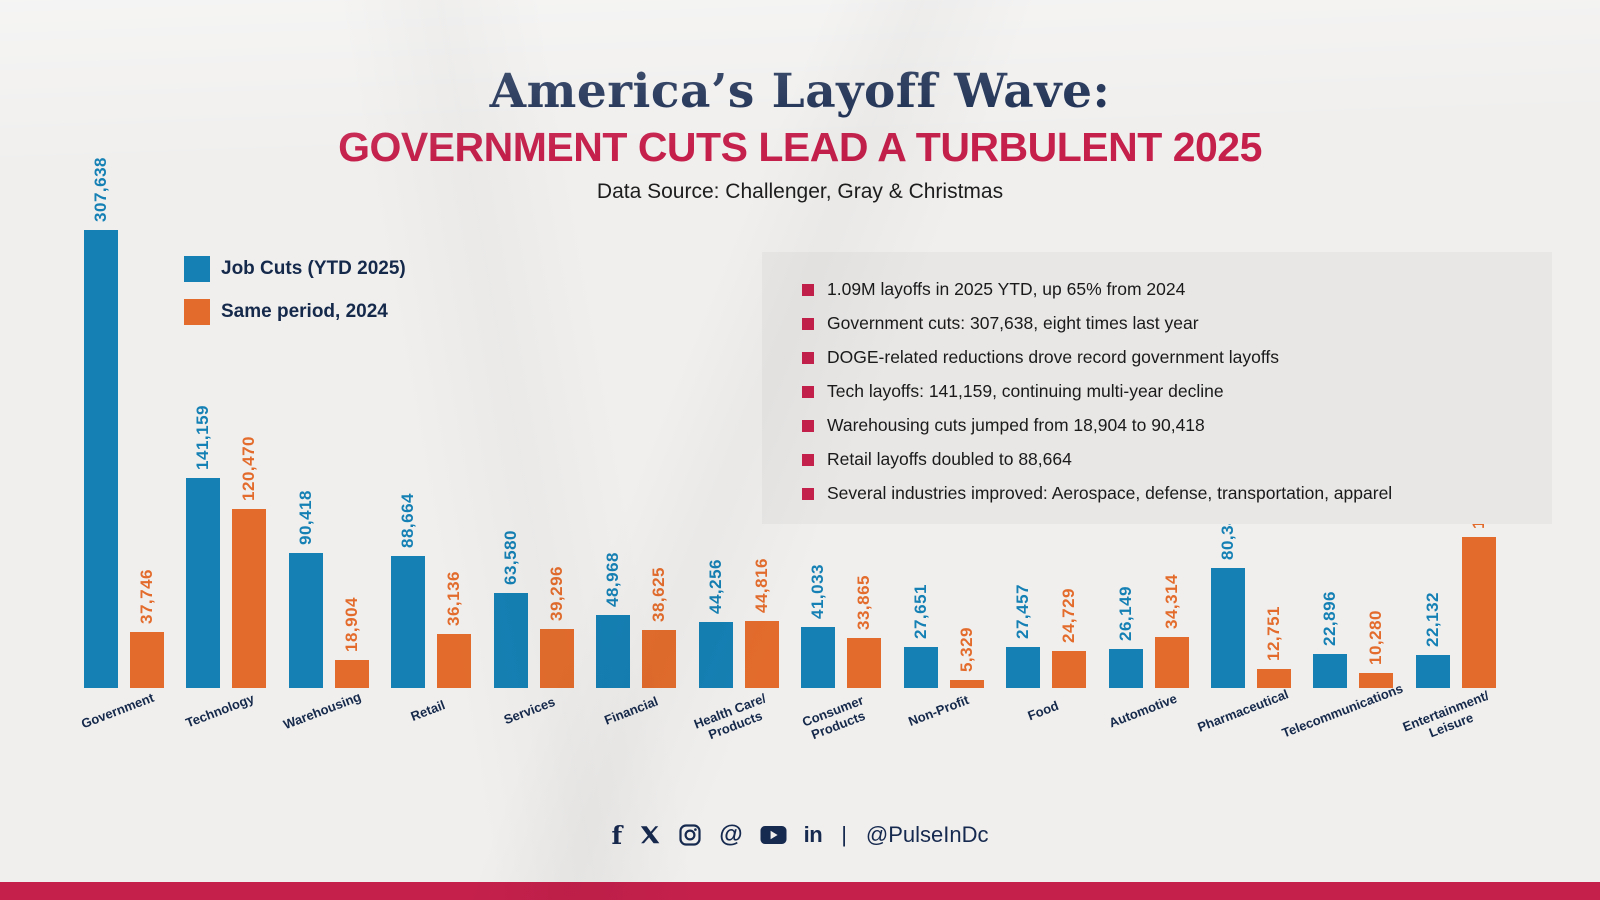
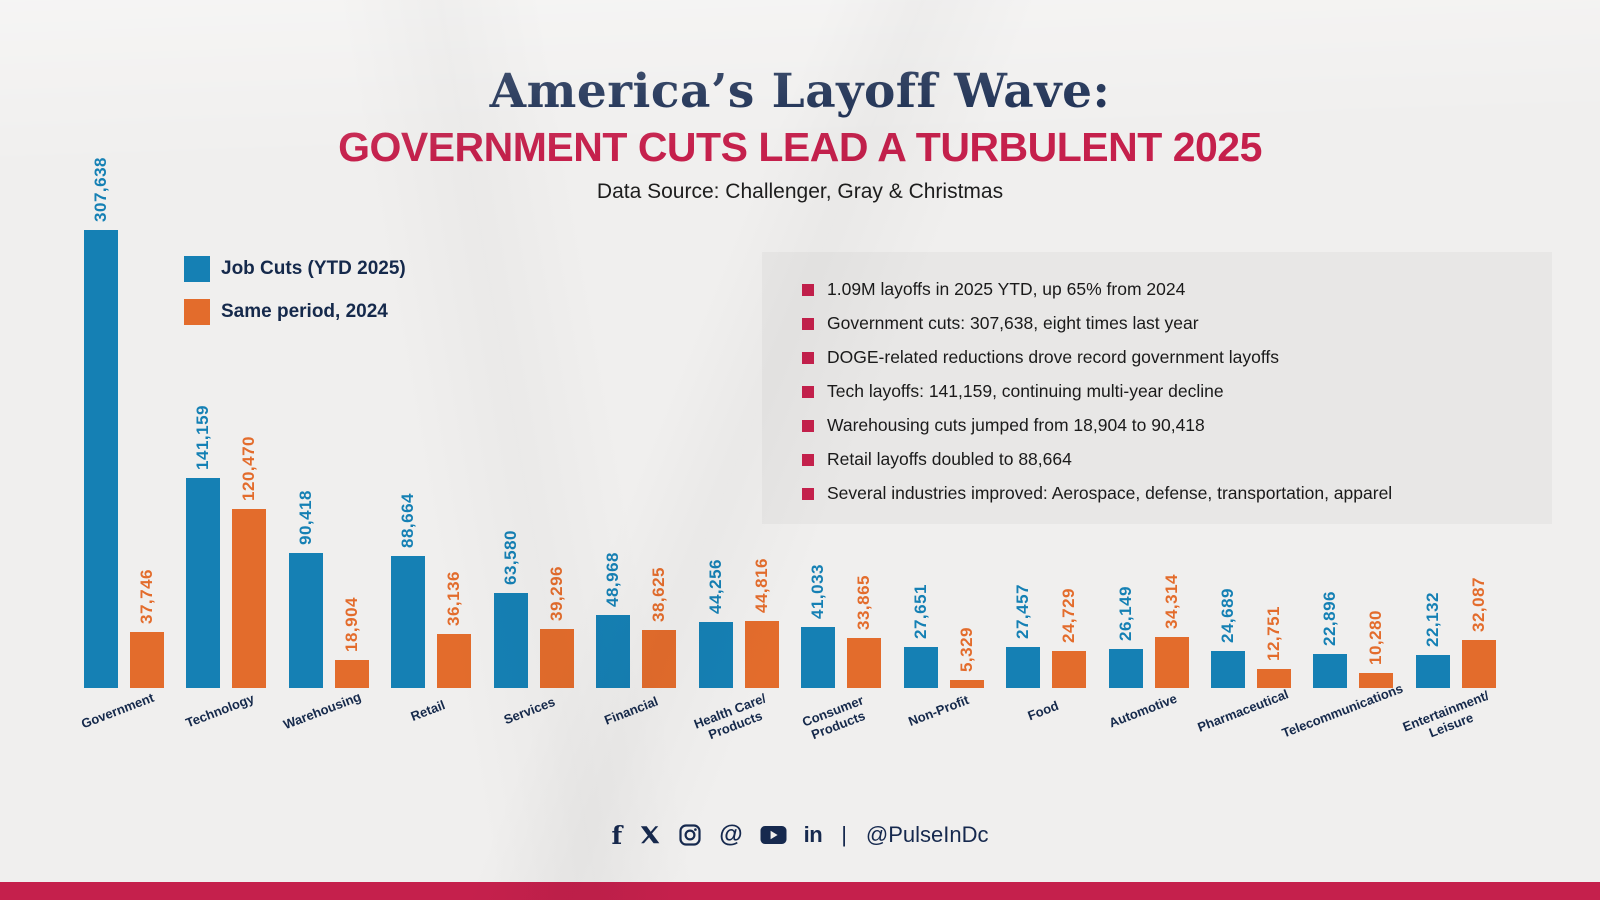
Job Cuts (YTD 2025)/Pharmaceutical: 80,349 -> 24,689
Same period, 2024/Entertainment/ Leisure: 101,395 -> 32,087
